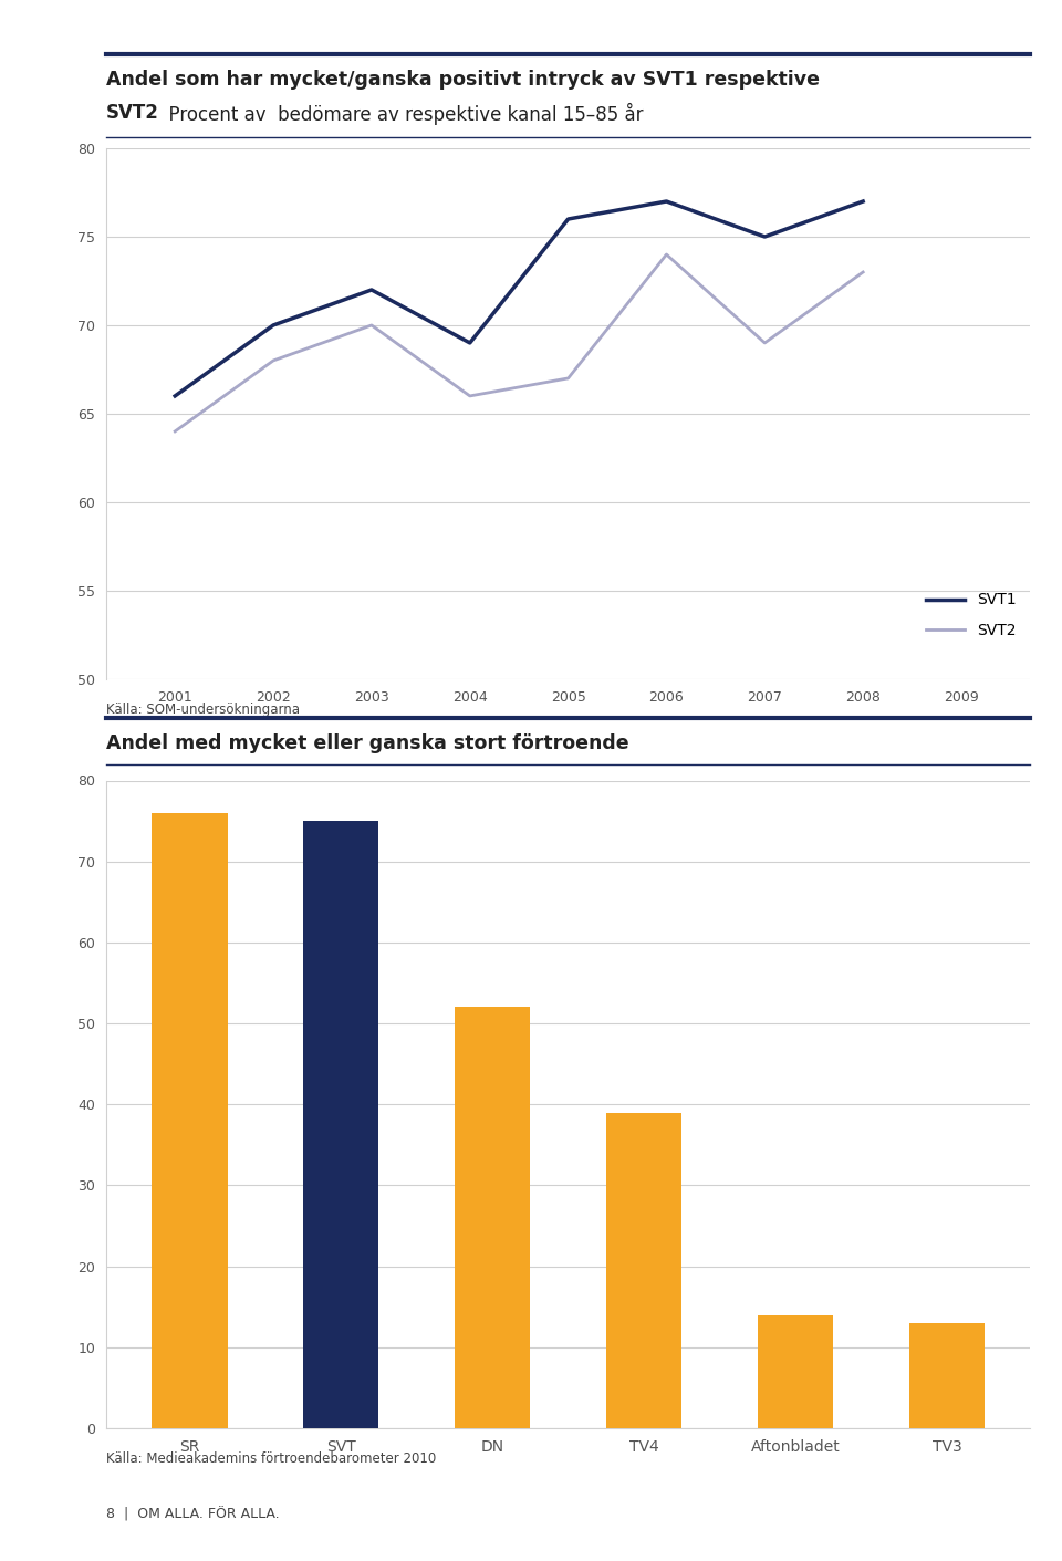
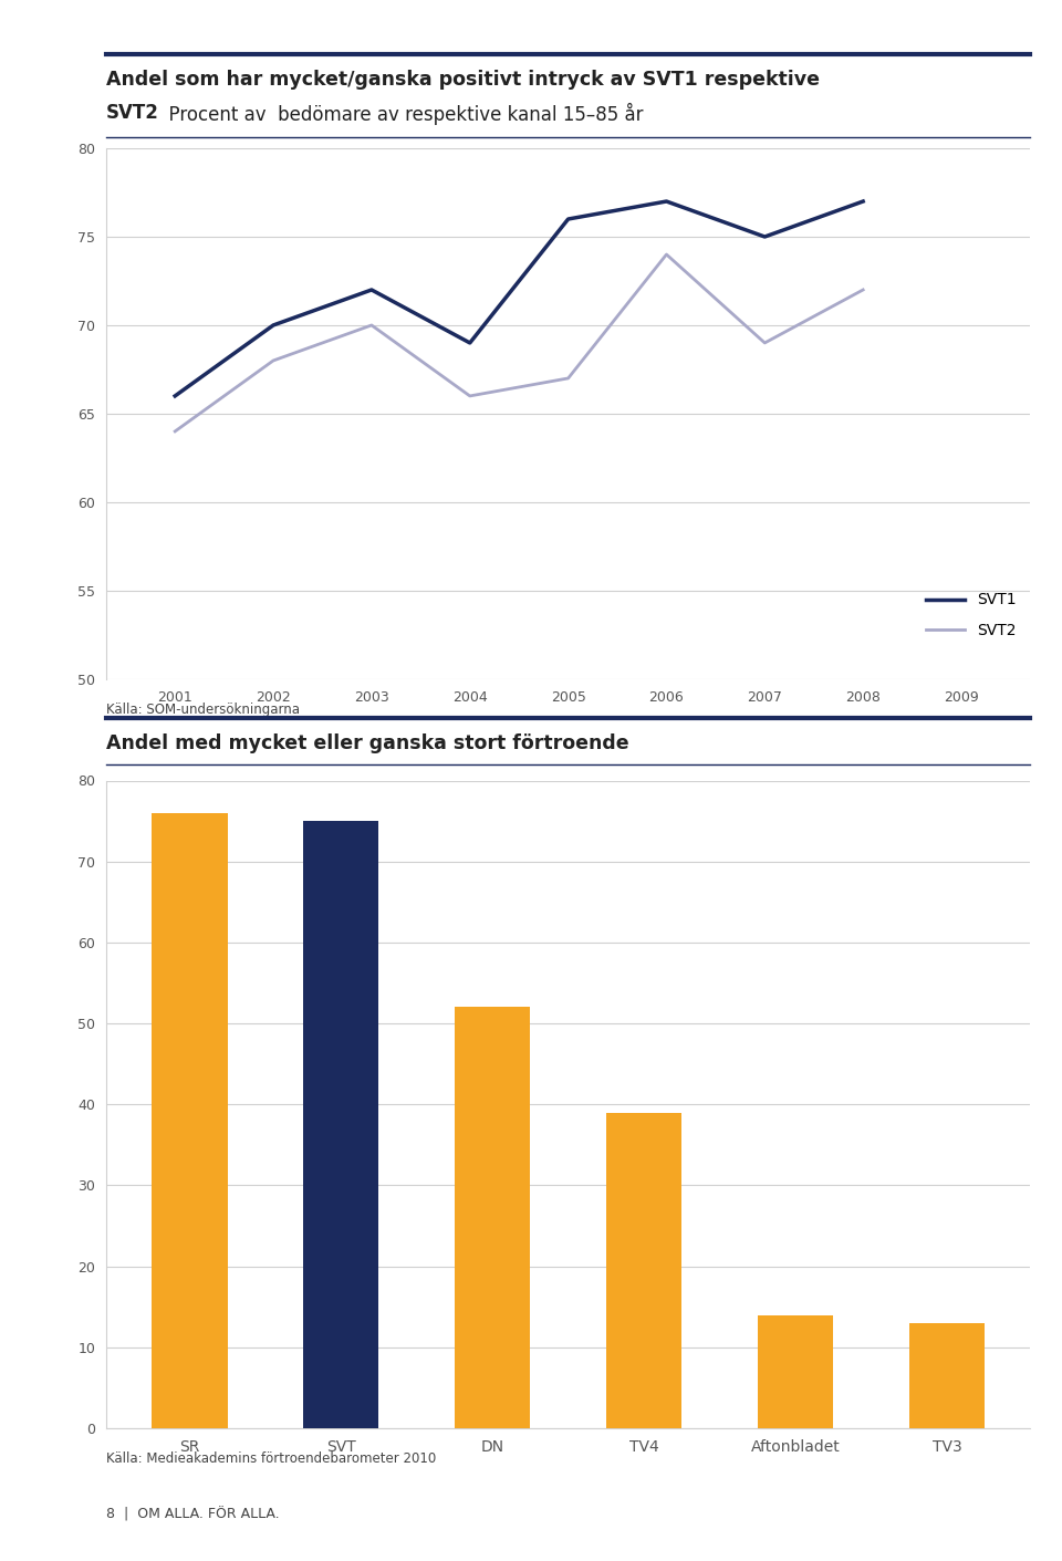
SVT2/2008: 73 -> 72
